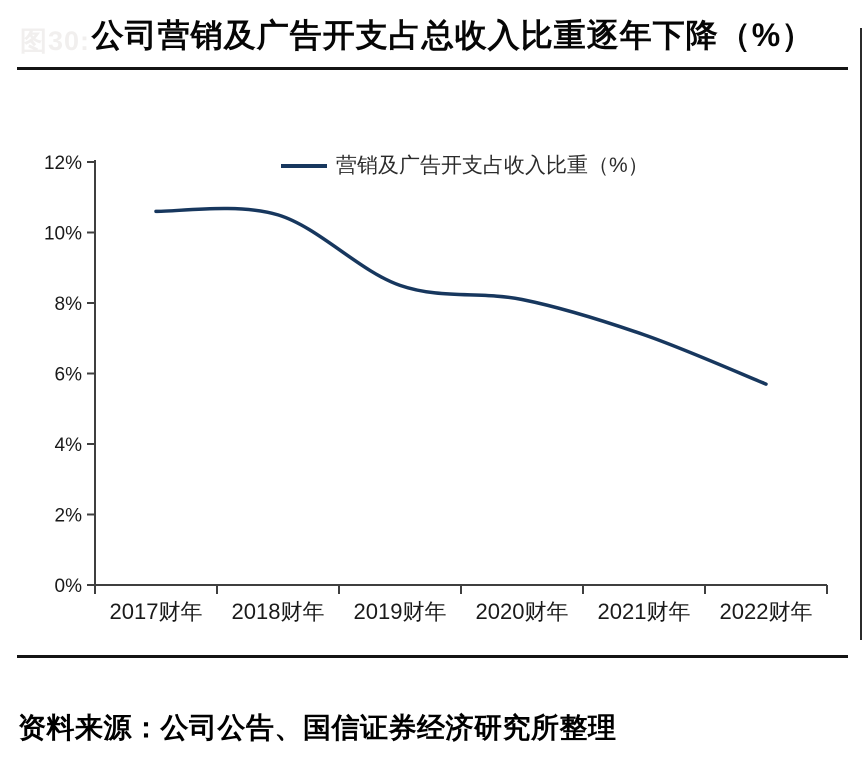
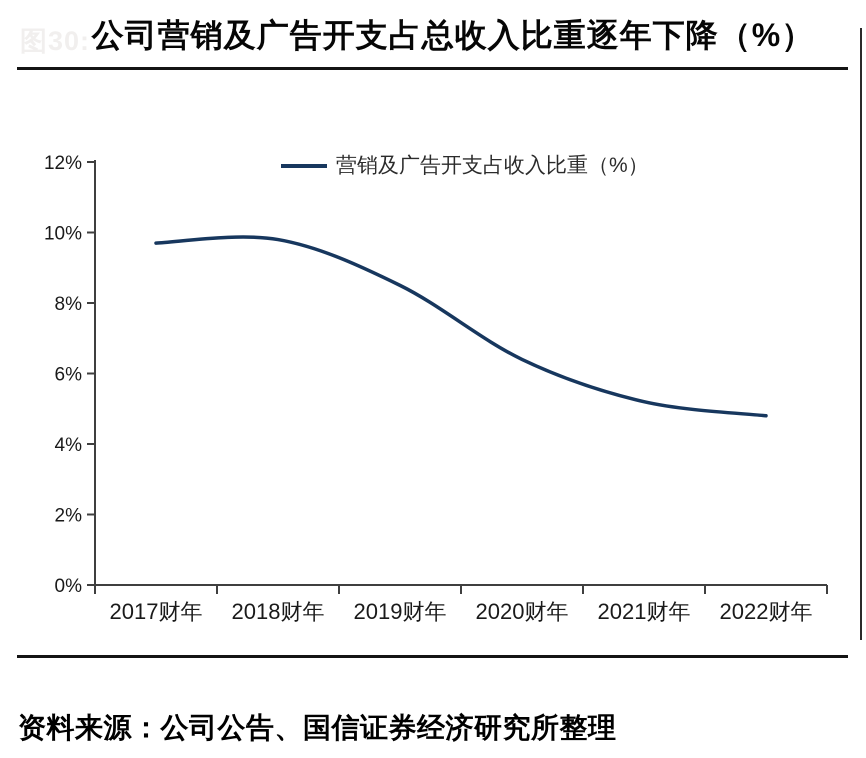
2017财年: 10.6% -> 9.7%
2018财年: 10.5% -> 9.8%
2020财年: 8.1% -> 6.4%
2021财年: 7.1% -> 5.2%
2022财年: 5.7% -> 4.8%
